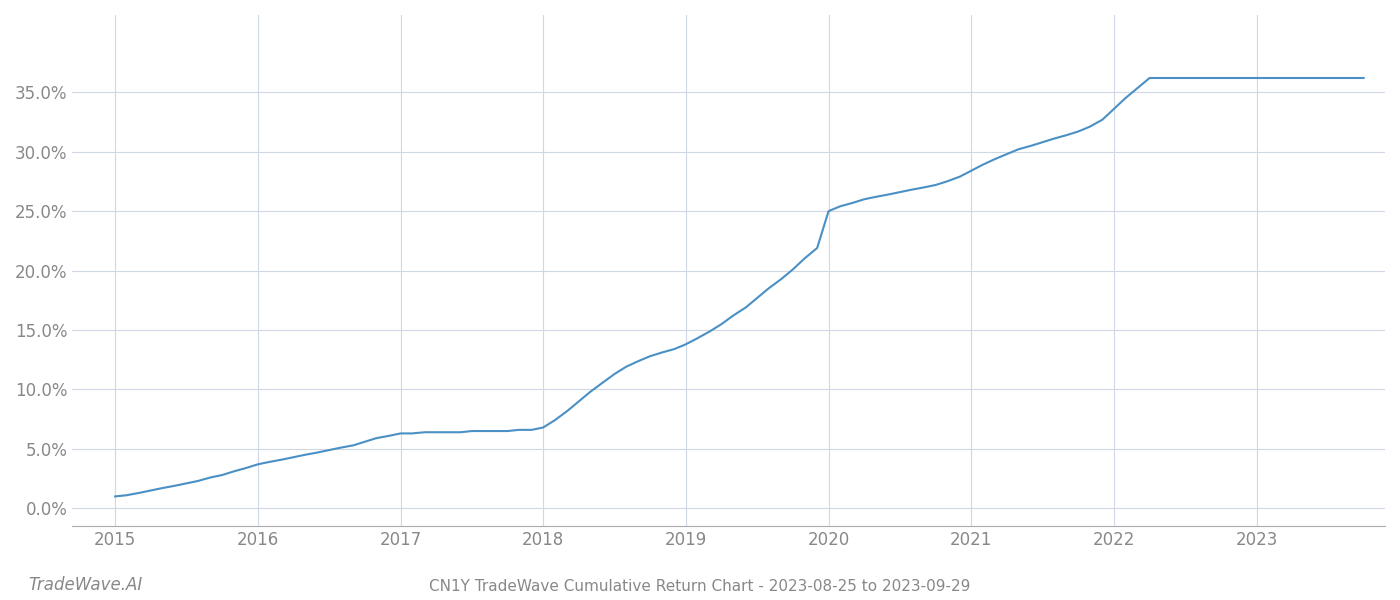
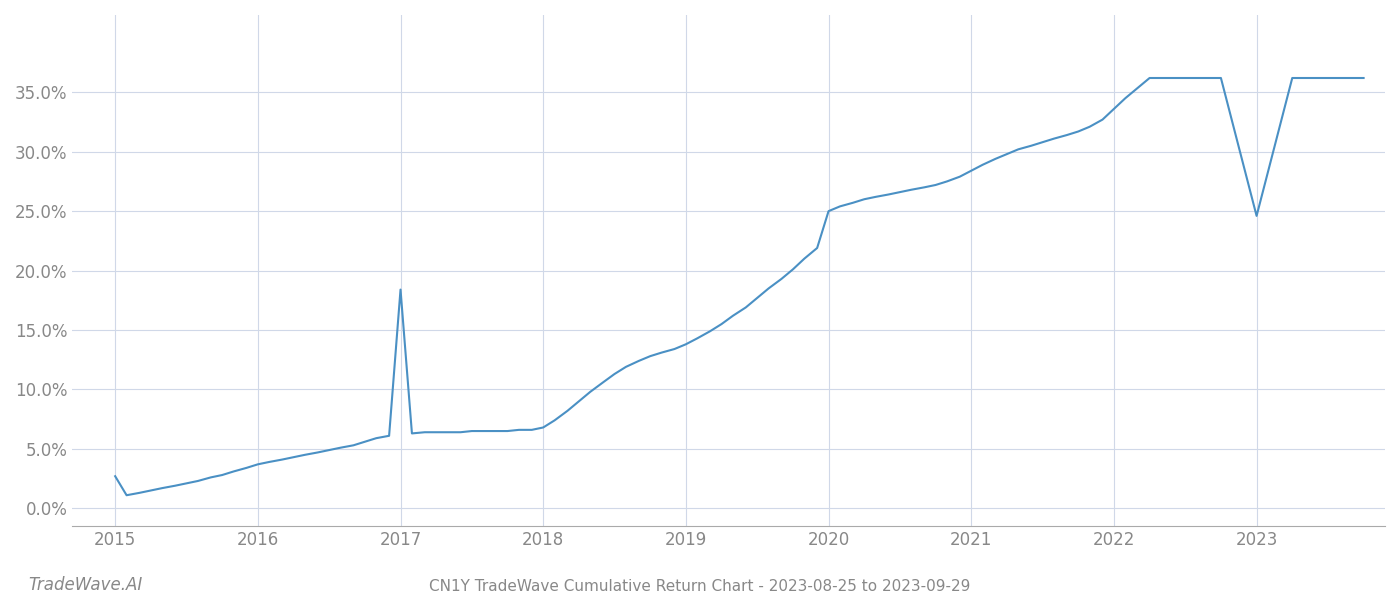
2015: 1.0% -> 2.7%
2017: 6.3% -> 18.4%
2023: 36.2% -> 24.6%
